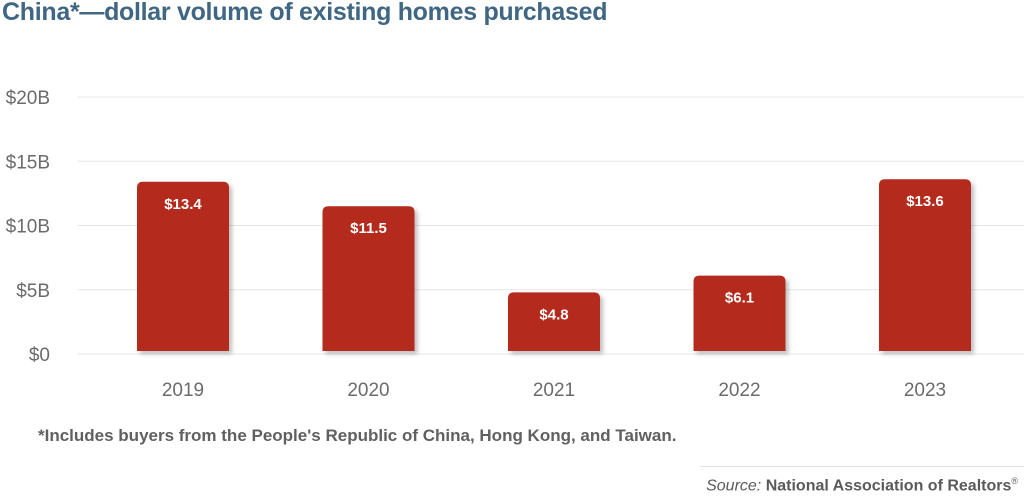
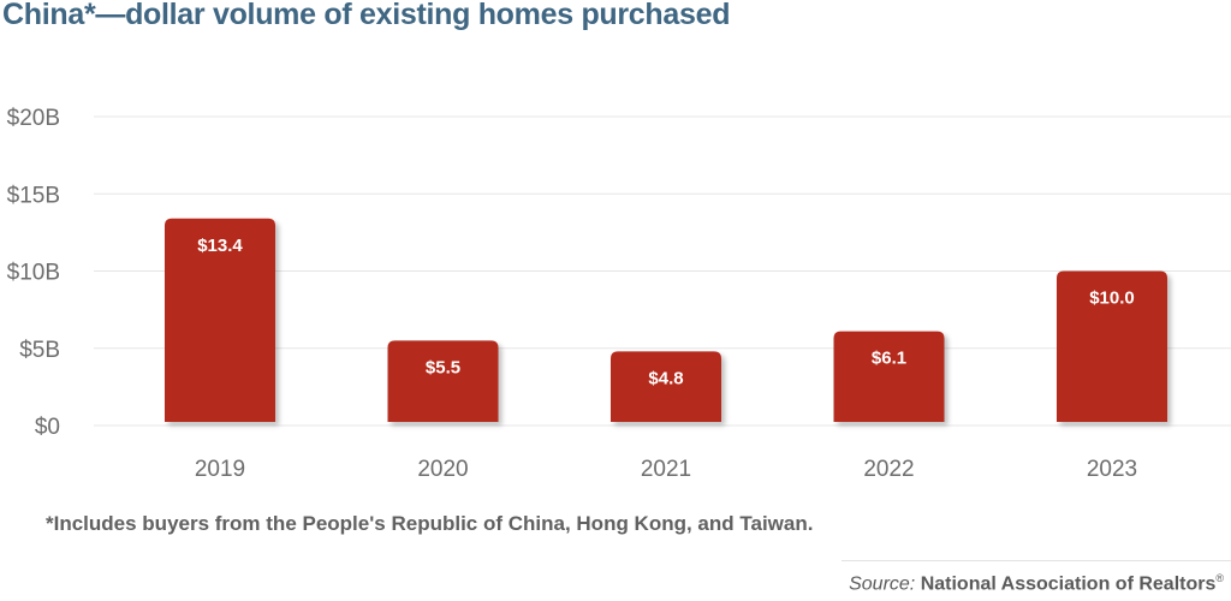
2020: $11.5 -> $5.5
2023: $13.6 -> $10.0
